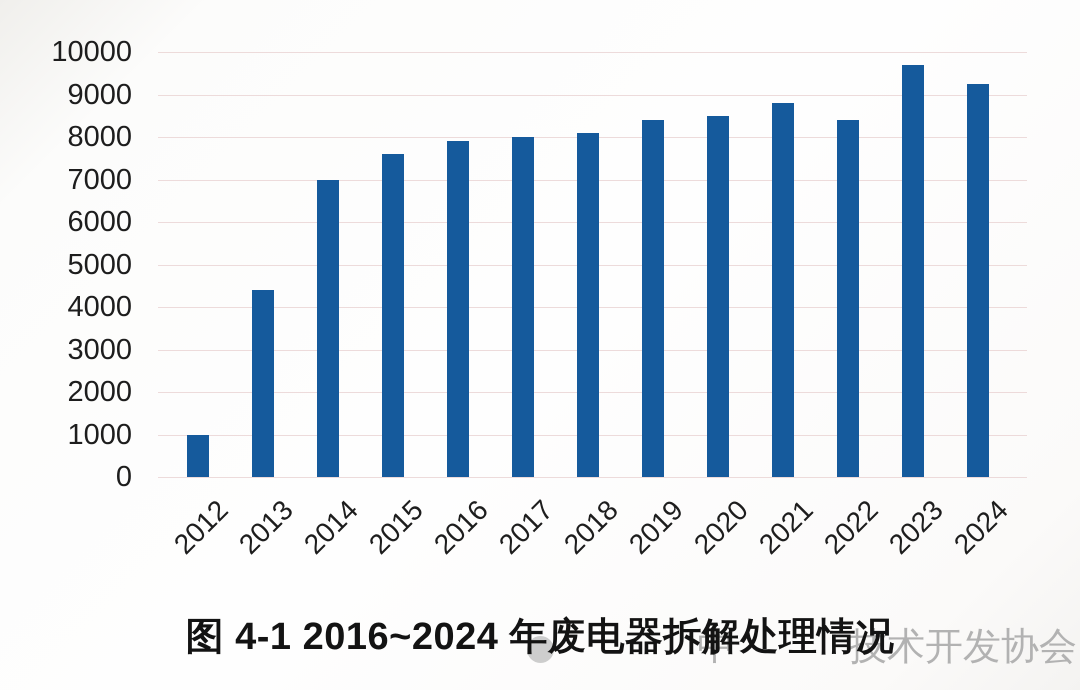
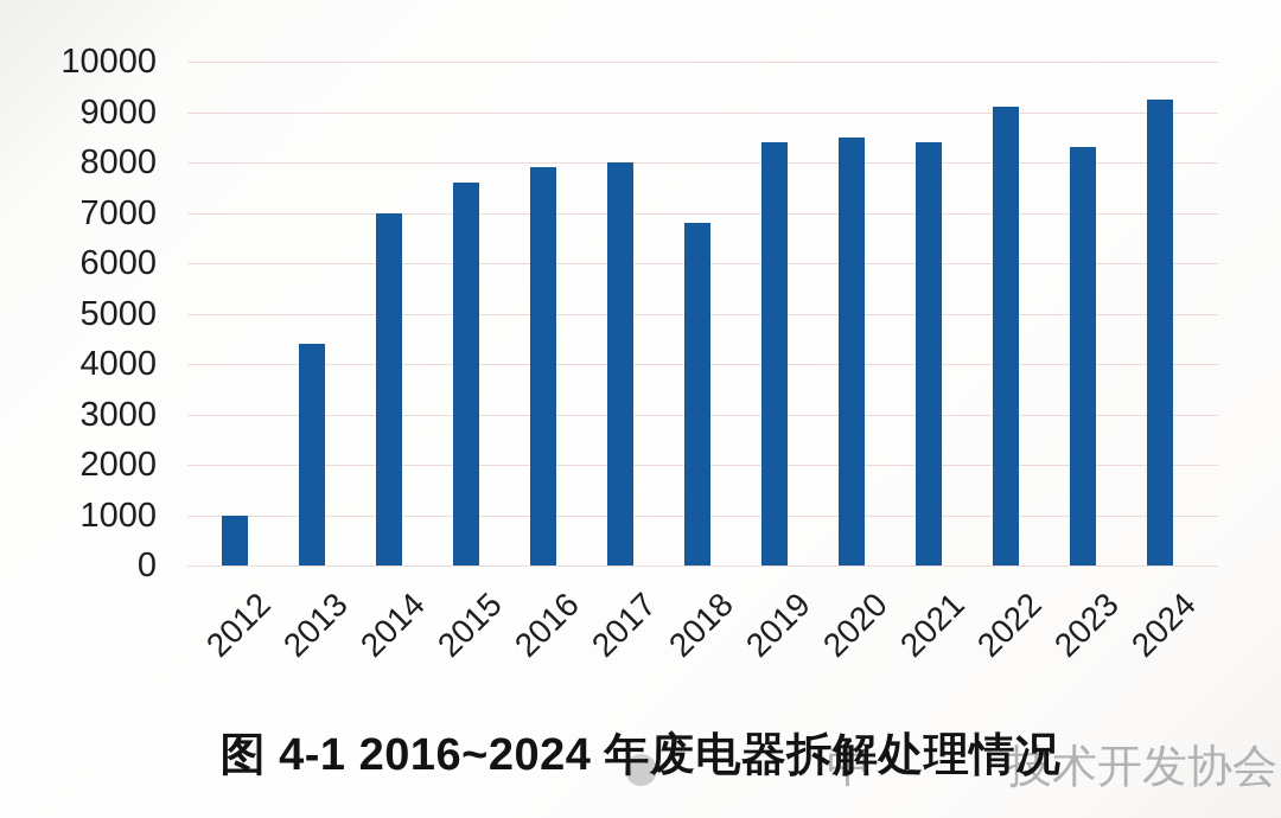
2018: 8100 -> 6800
2021: 8800 -> 8400
2022: 8400 -> 9100
2023: 9700 -> 8300
